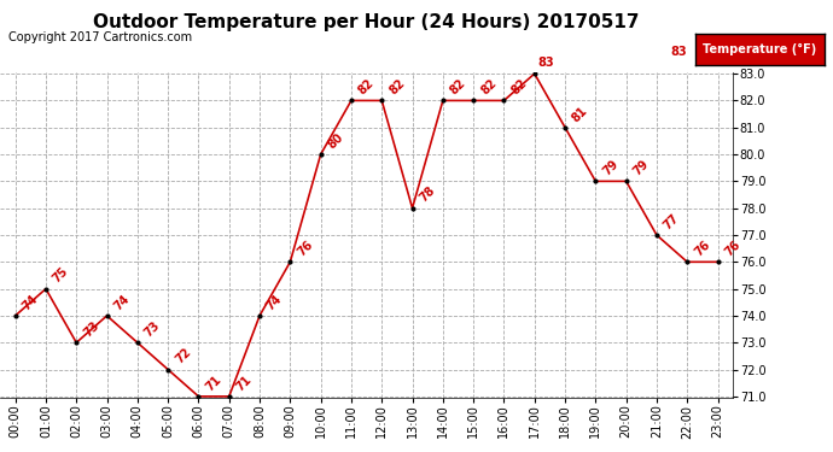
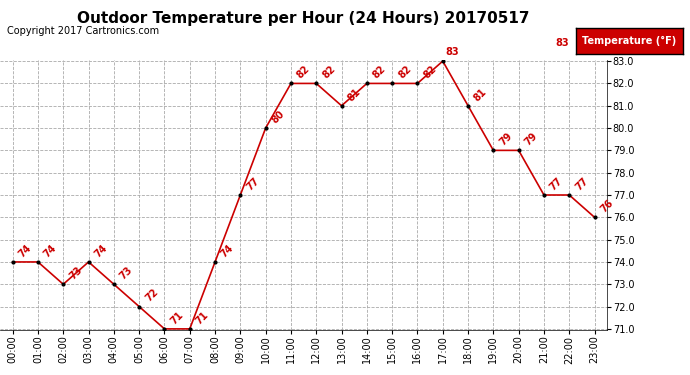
01:00: 75 -> 74
09:00: 76 -> 77
13:00: 78 -> 81
22:00: 76 -> 77
